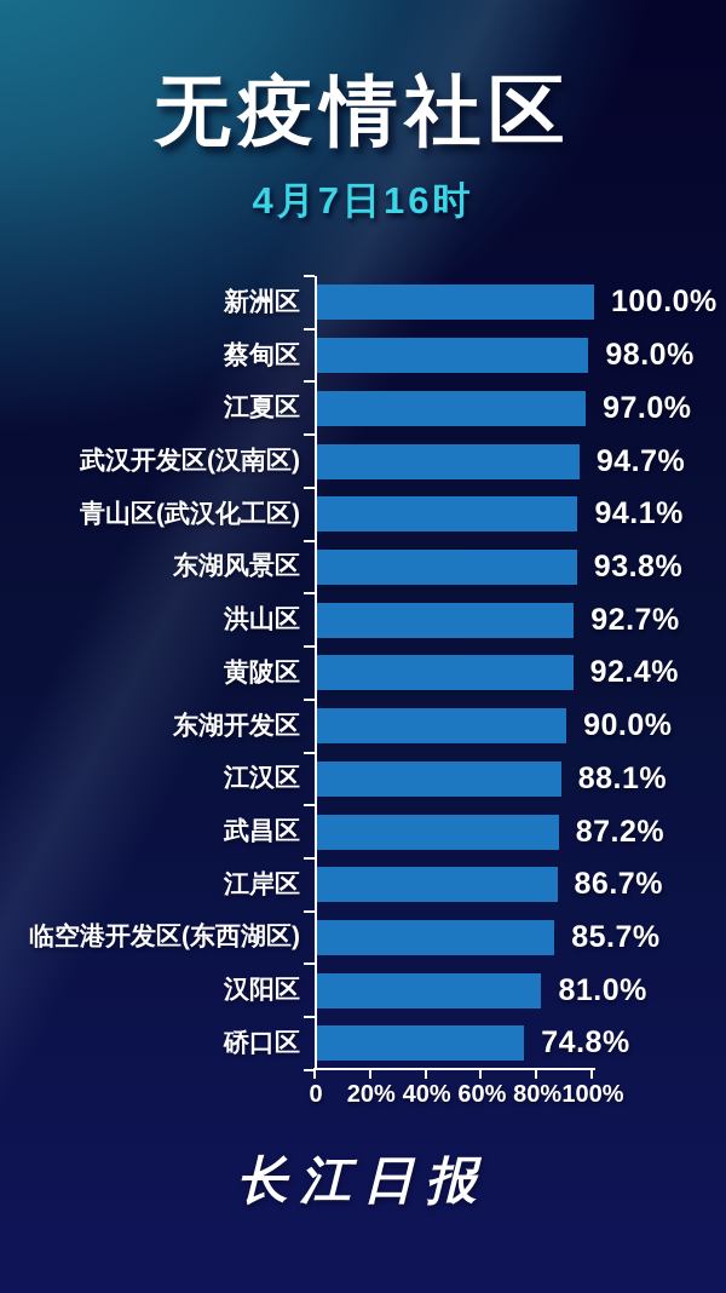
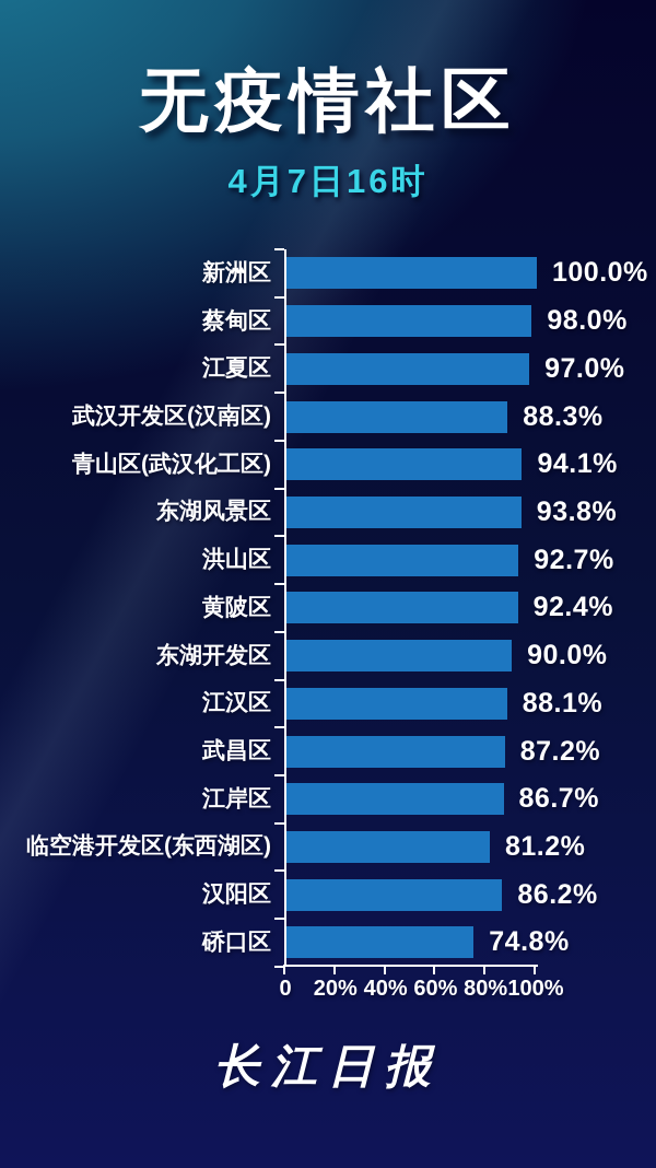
武汉开发区(汉南区): 94.7% -> 88.3%
临空港开发区(东西湖区): 85.7% -> 81.2%
汉阳区: 81.0% -> 86.2%
